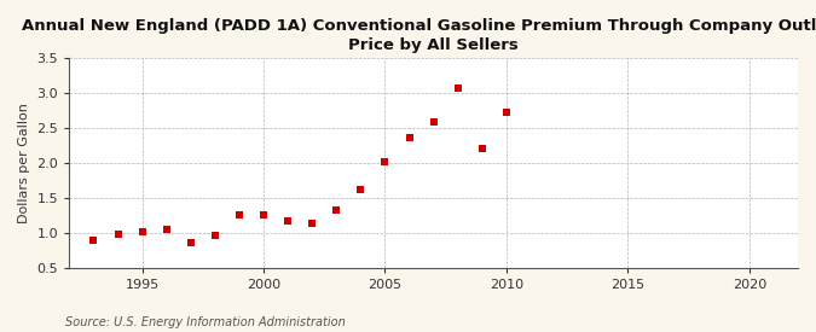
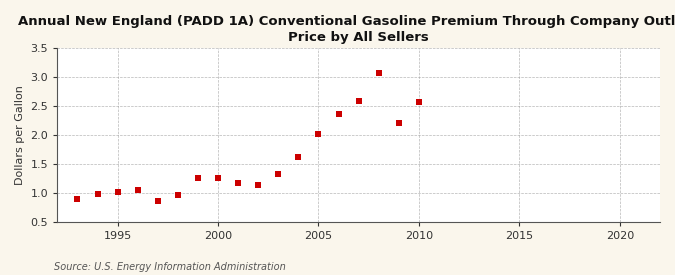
2010: 2.72 -> 2.57
